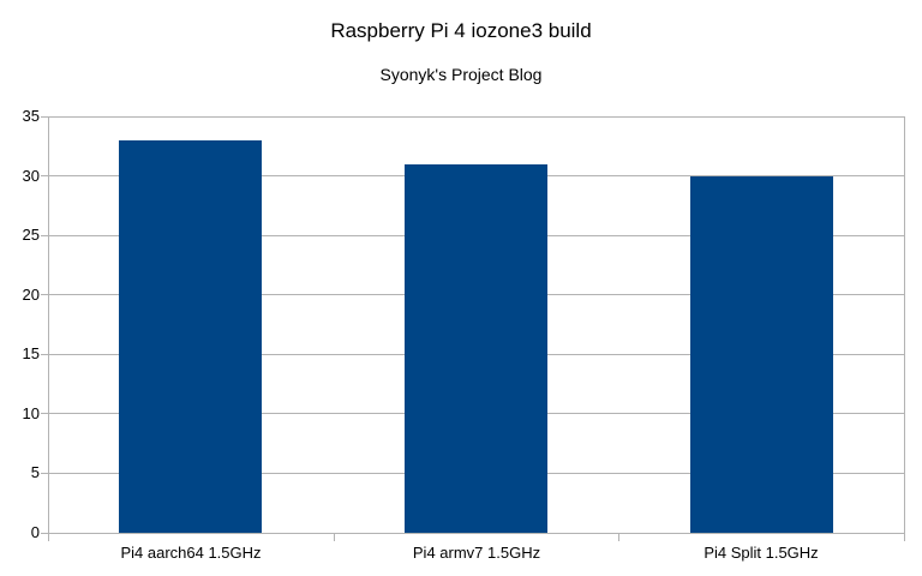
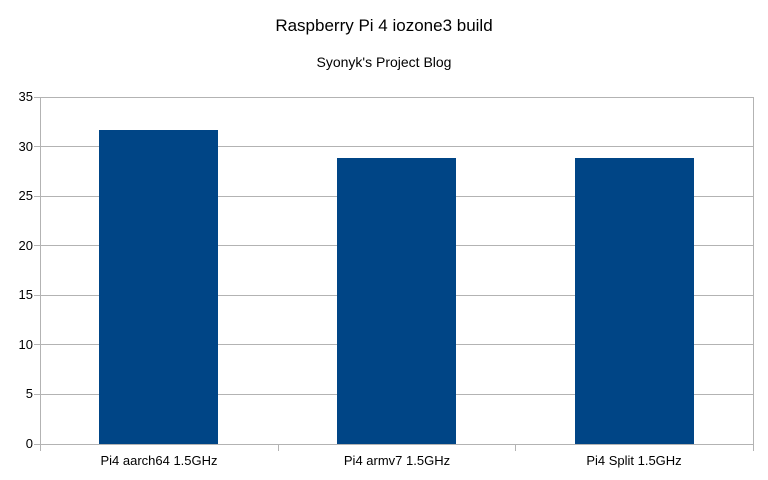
Pi4 aarch64 1.5GHz: 33 -> 32
Pi4 armv7 1.5GHz: 31 -> 29
Pi4 Split 1.5GHz: 30 -> 29
